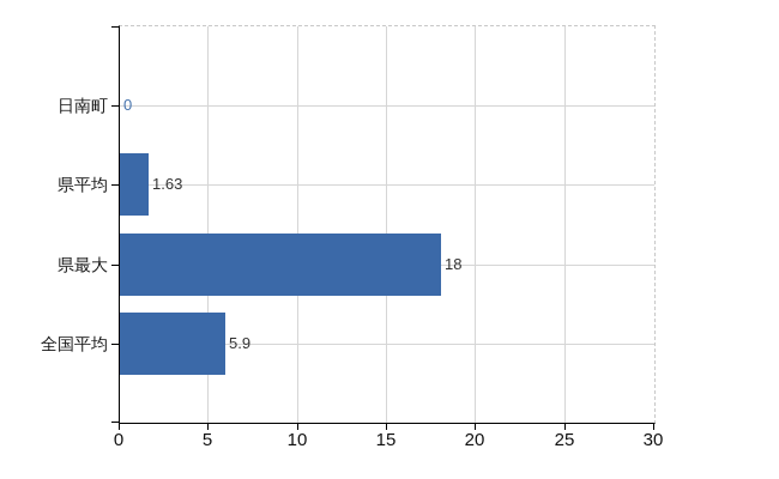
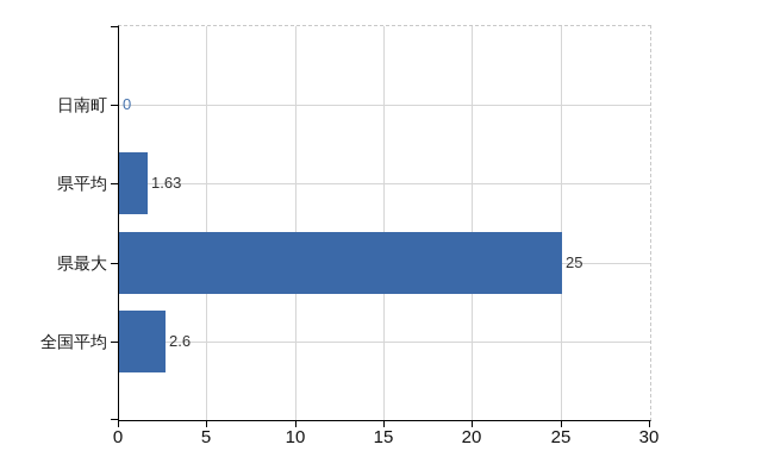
県最大: 18 -> 25
全国平均: 5.9 -> 2.6
